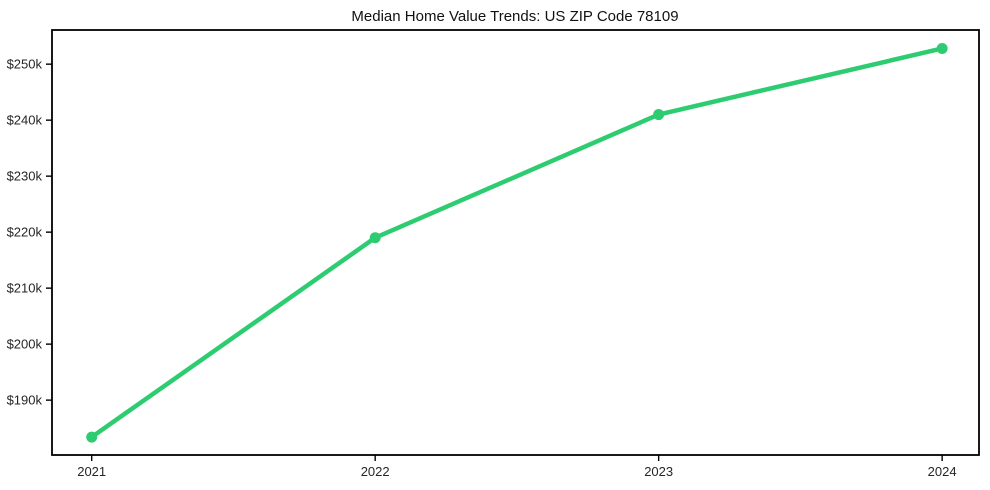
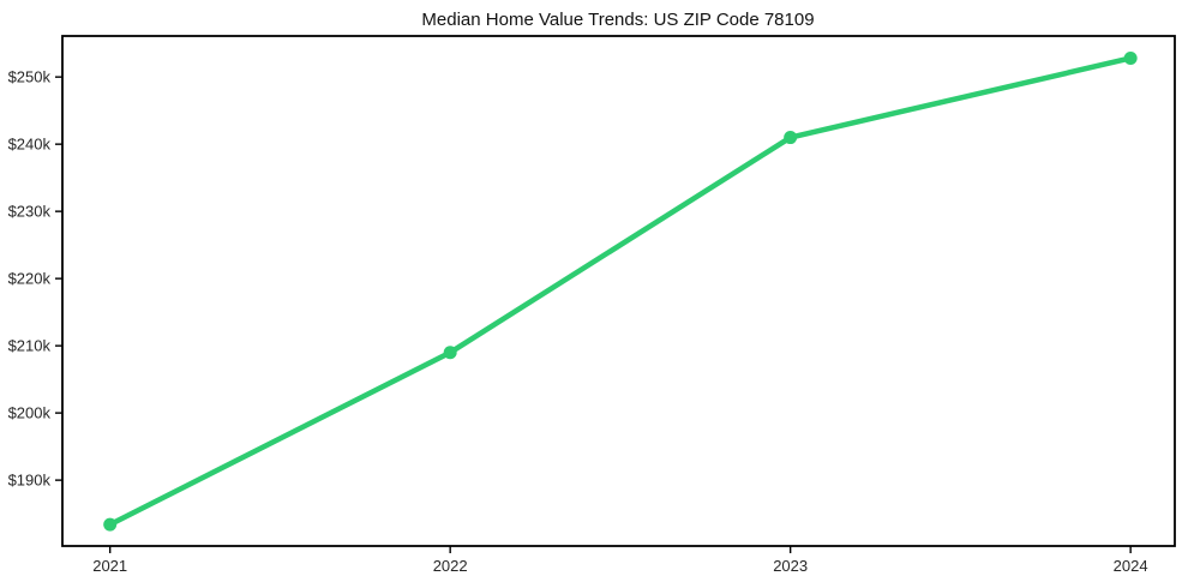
2022: $219k -> $209k
